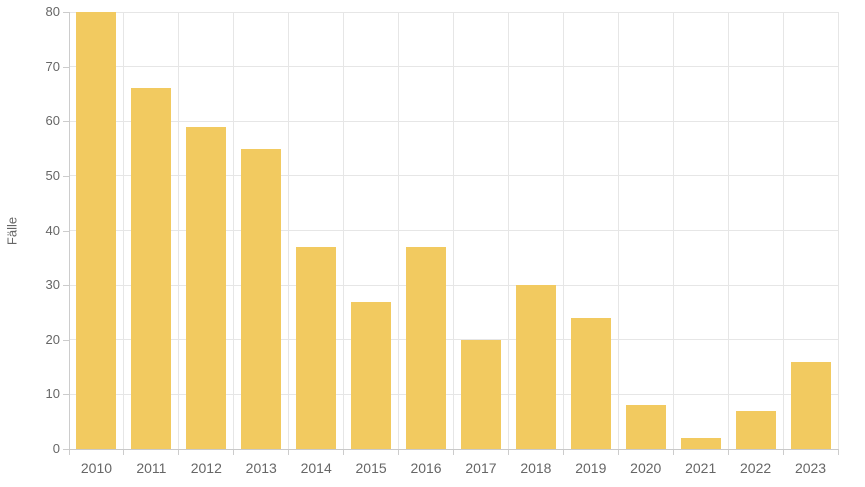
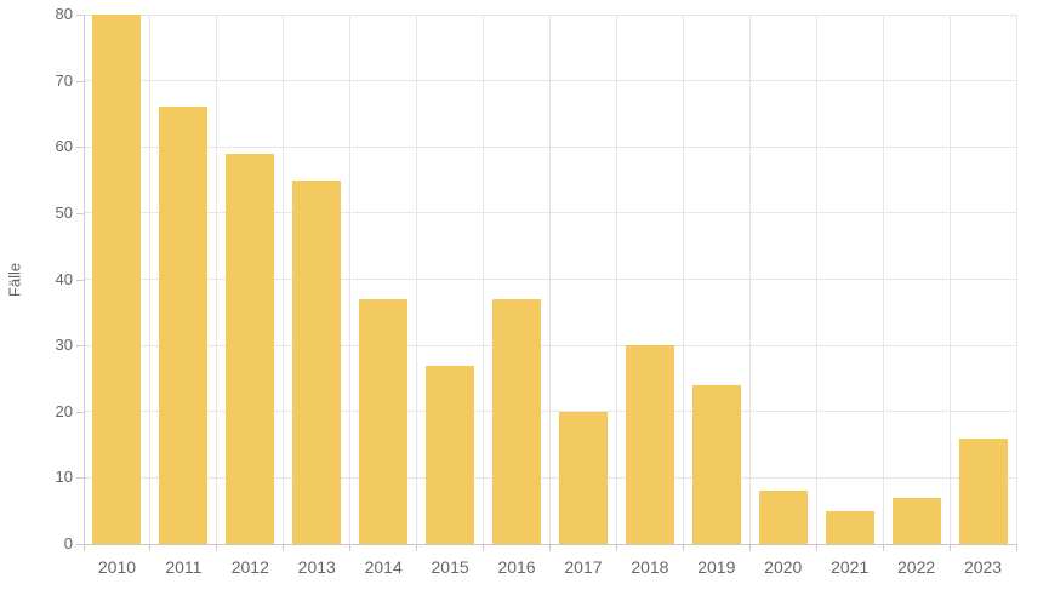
2021: 2 -> 5
